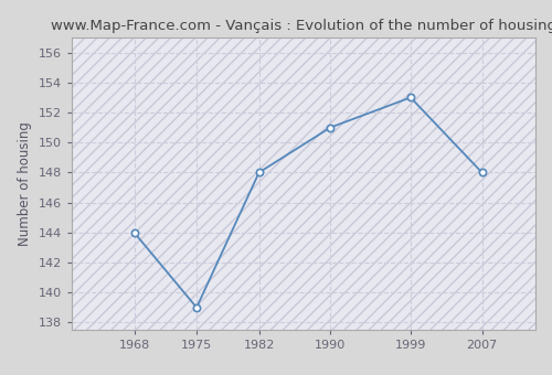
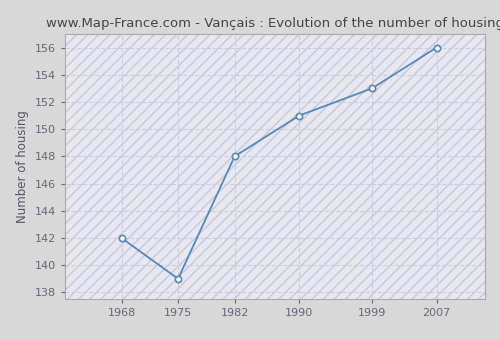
1968: 144 -> 142
2007: 148 -> 156
